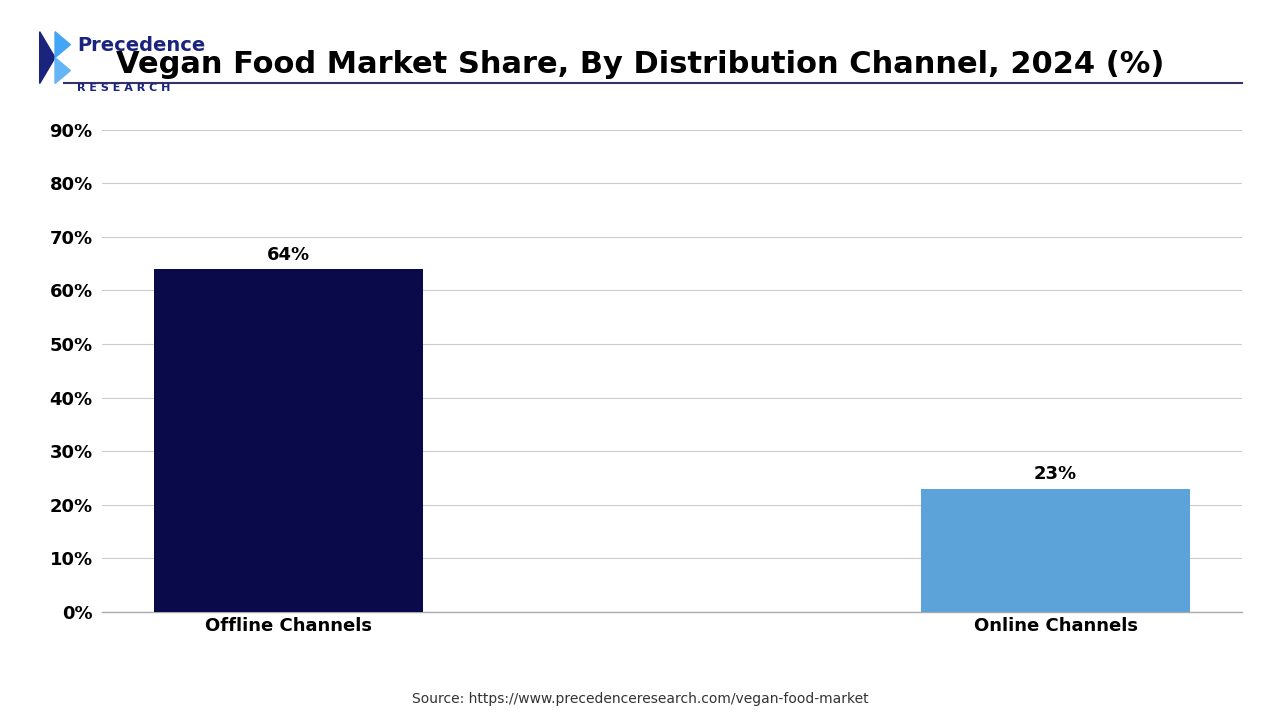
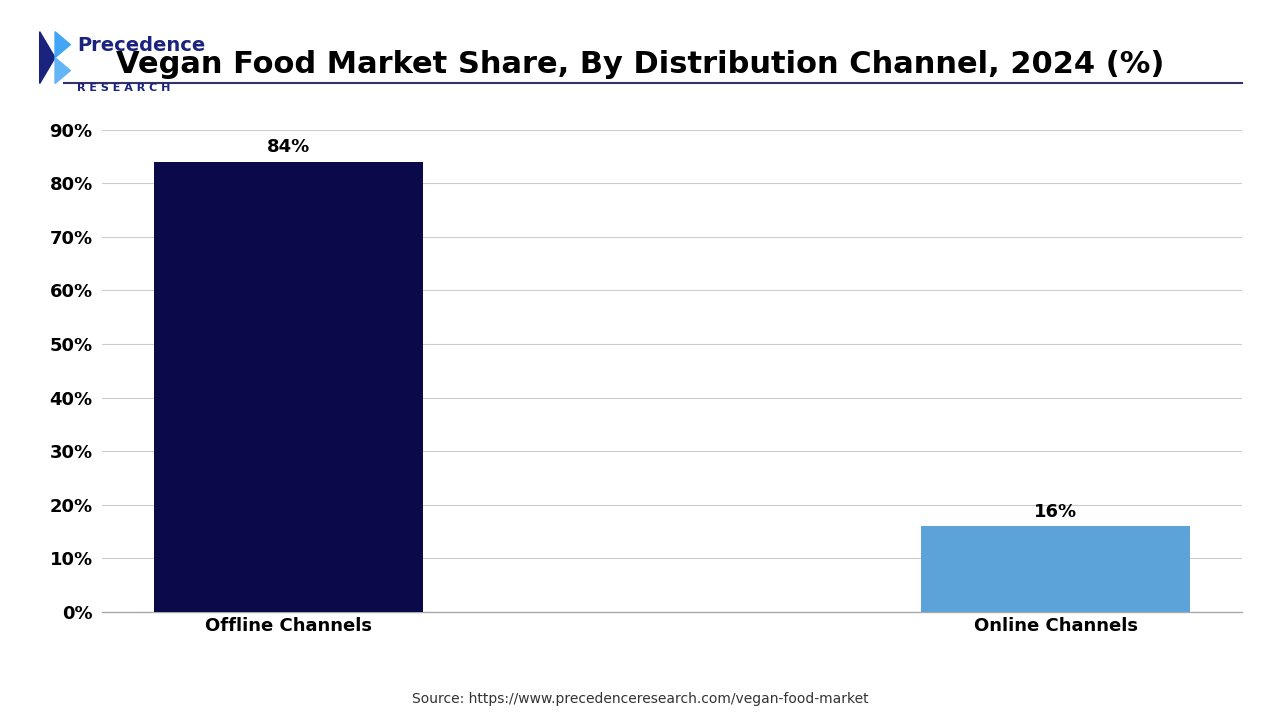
Offline Channels: 64% -> 84%
Online Channels: 23% -> 16%
